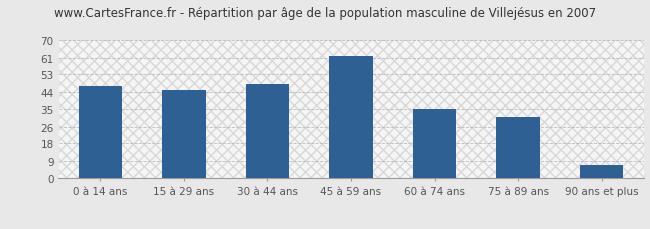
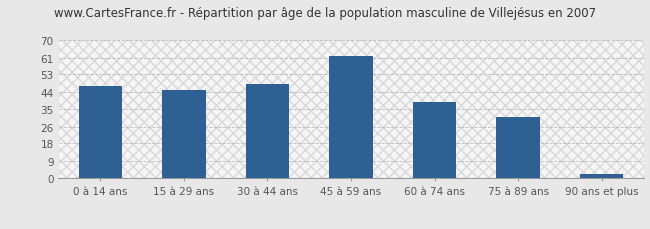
60 à 74 ans: 35 -> 39
90 ans et plus: 7 -> 2
